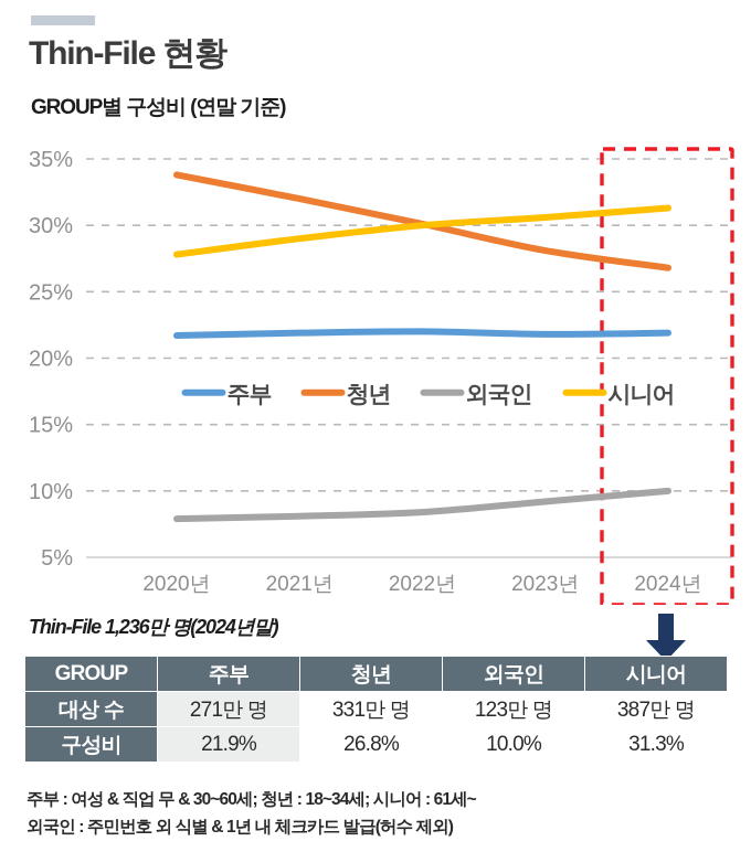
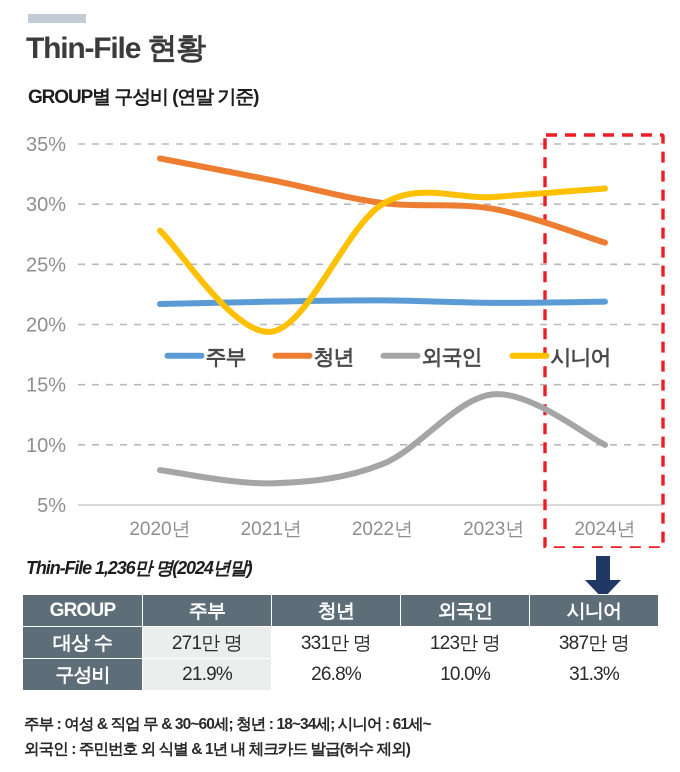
외국인/2021년: 8.1% -> 6.8%
시니어/2021년: 29.0% -> 19.4%
청년/2023년: 28.1% -> 29.6%
외국인/2023년: 9.2% -> 14.2%
